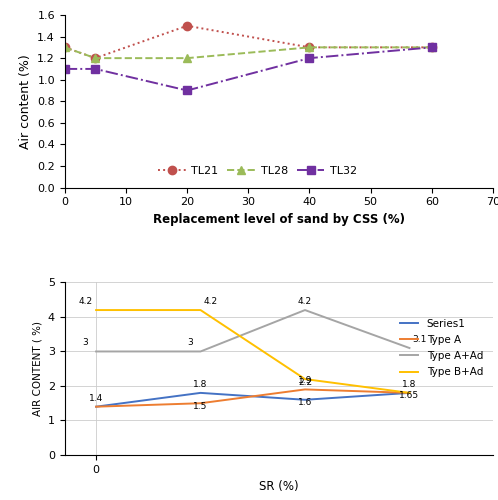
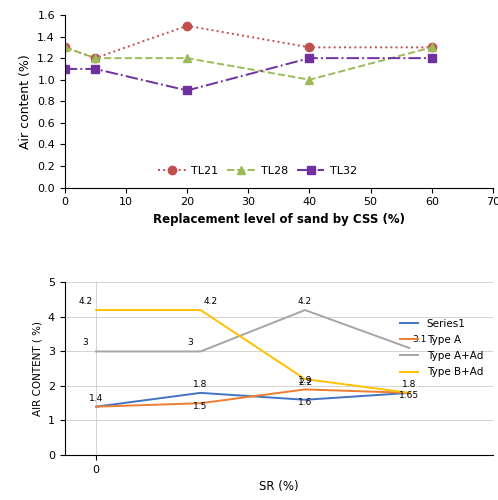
TL28/40: 1.3 -> 1.0
TL32/60: 1.3 -> 1.2
